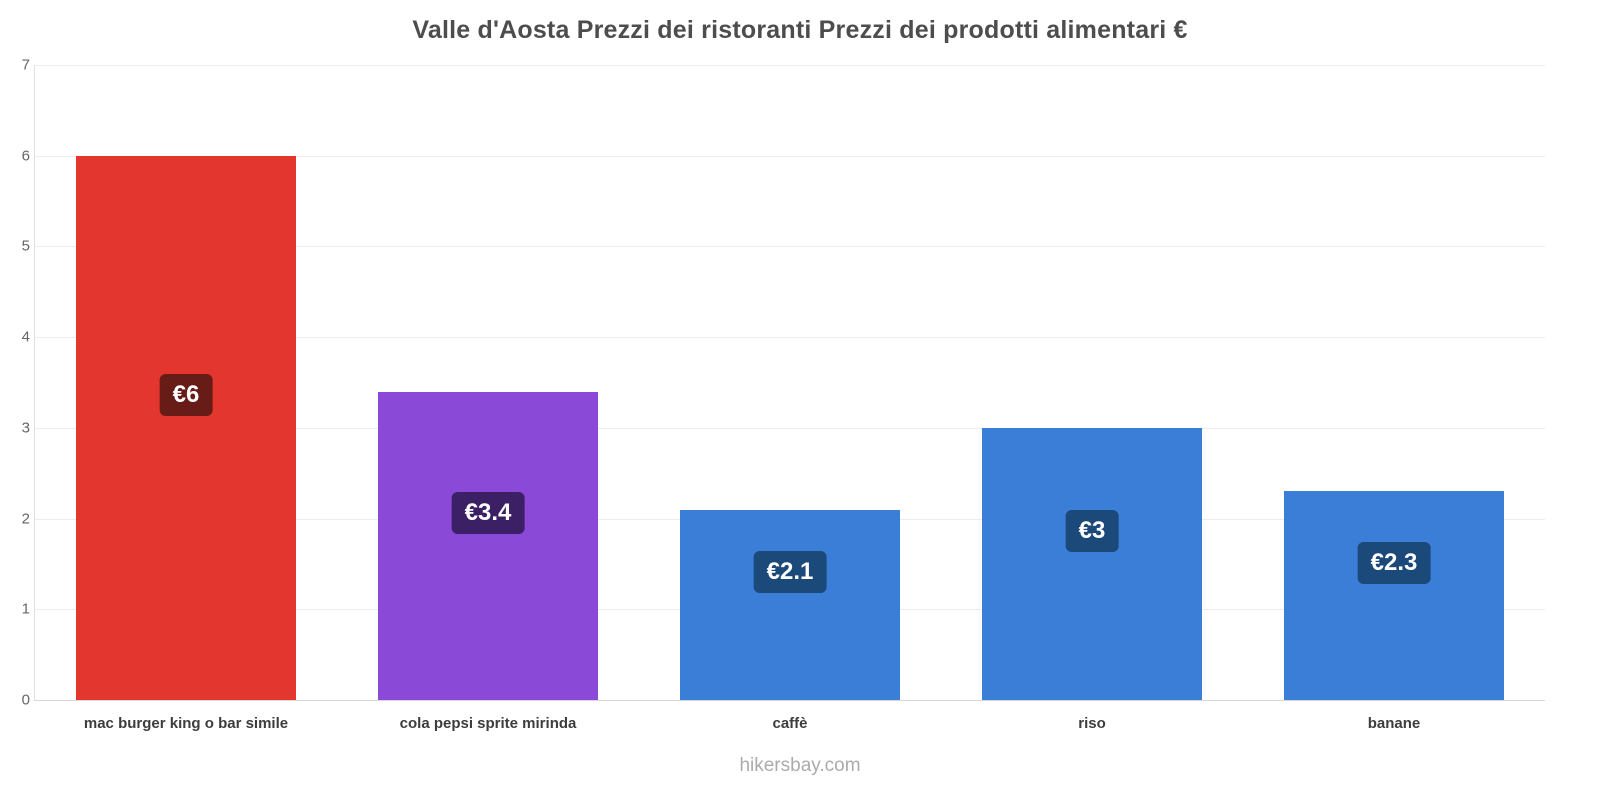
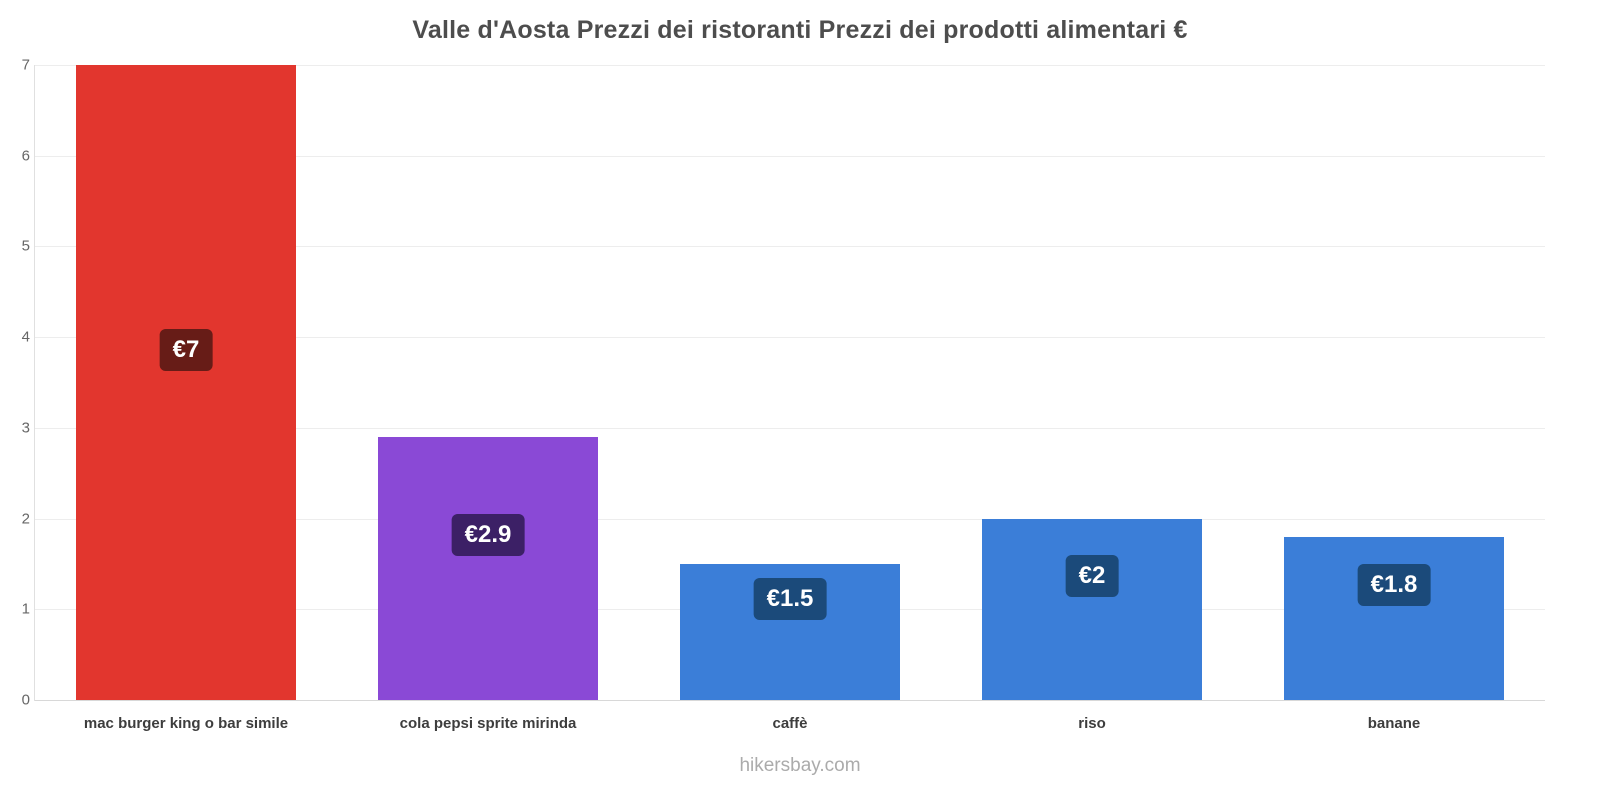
mac burger king o bar simile: €6 -> €7
cola pepsi sprite mirinda: €3.4 -> €2.9
caffè: €2.1 -> €1.5
riso: €3 -> €2
banane: €2.3 -> €1.8
